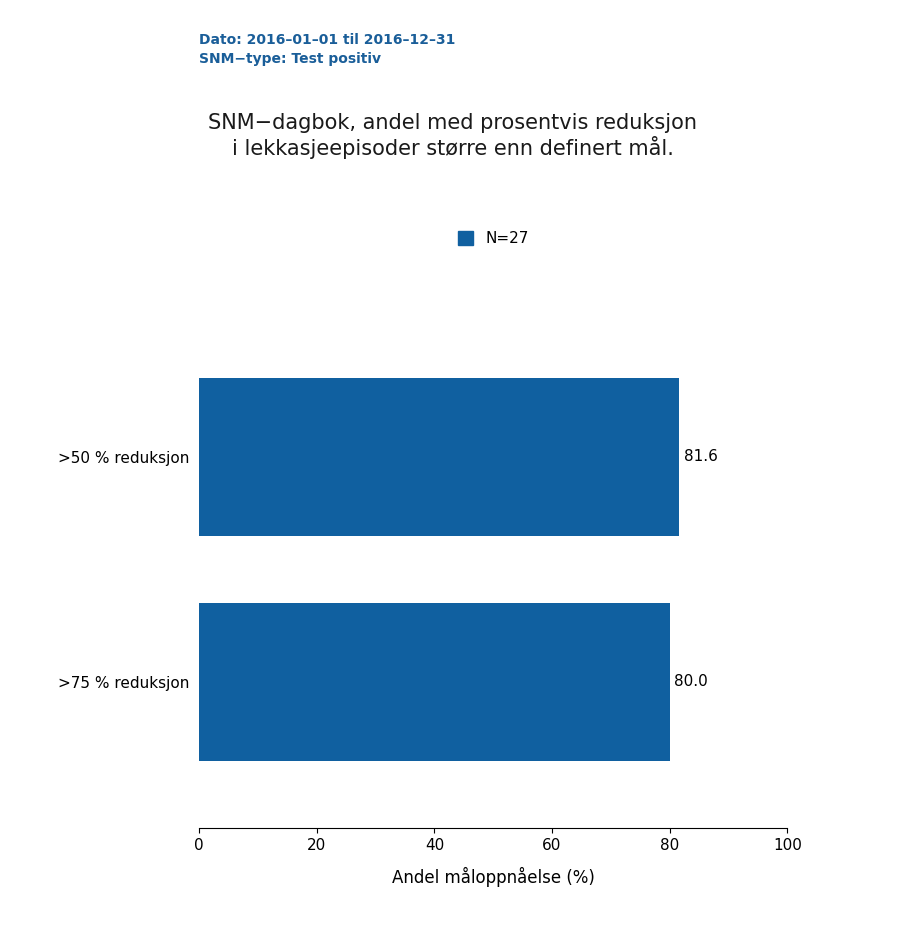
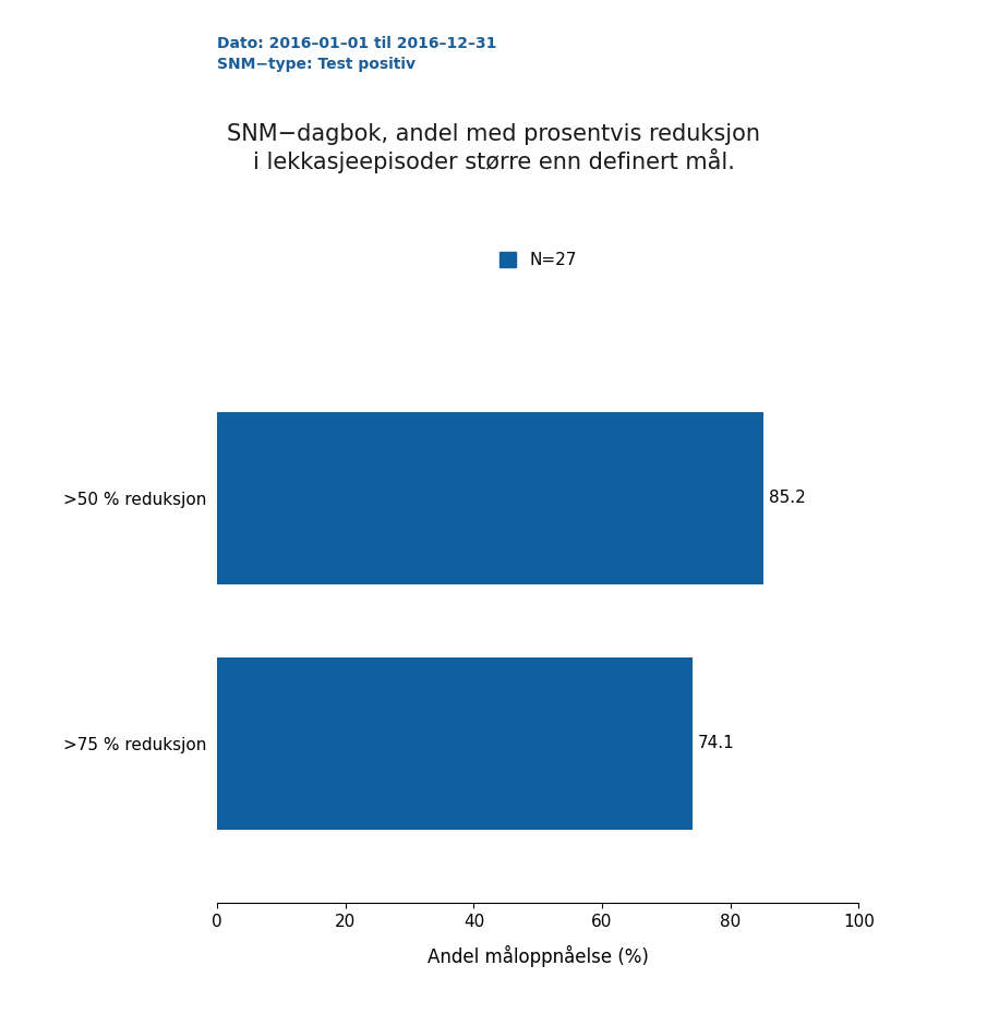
>50 % reduksjon: 81.6 -> 85.2
>75 % reduksjon: 80.0 -> 74.1
